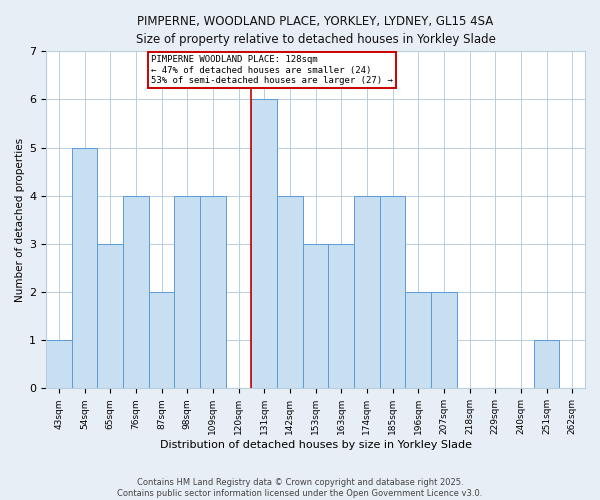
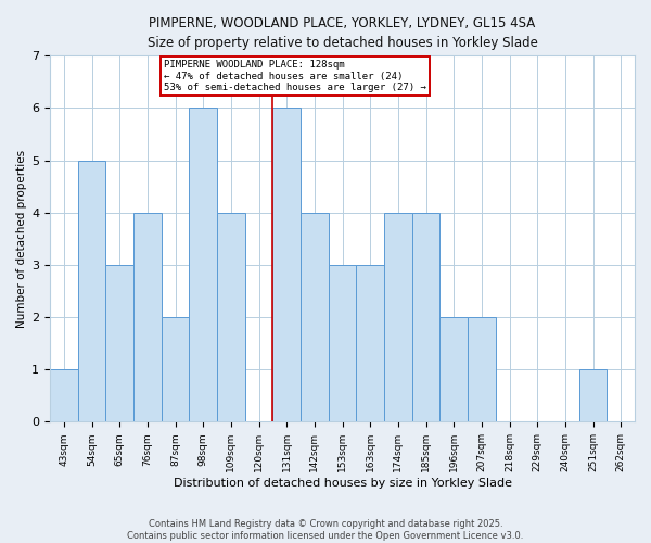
98sqm: 4 -> 6
